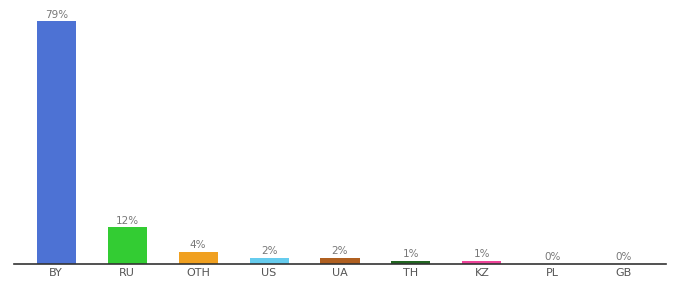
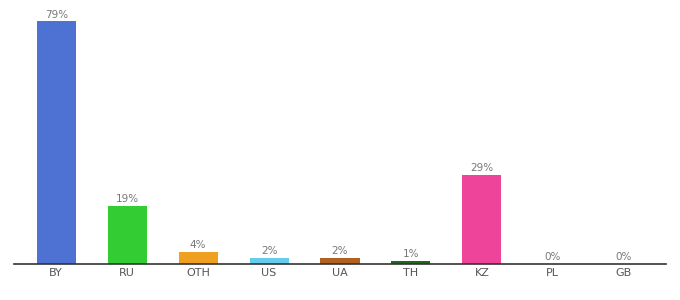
RU: 12% -> 19%
KZ: 1% -> 29%
